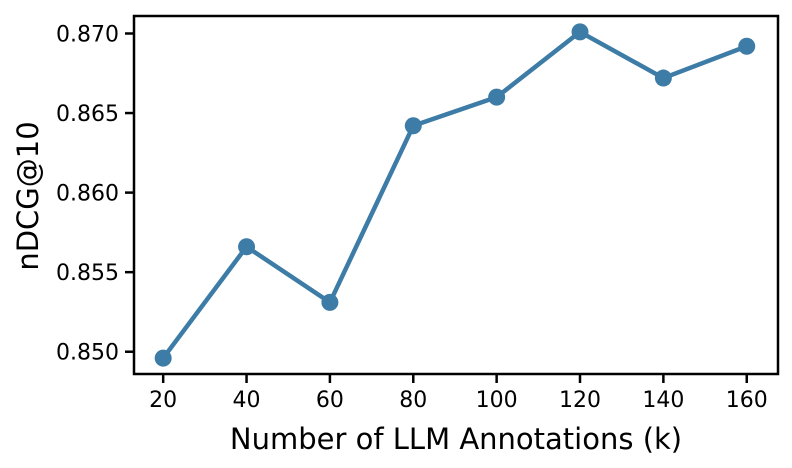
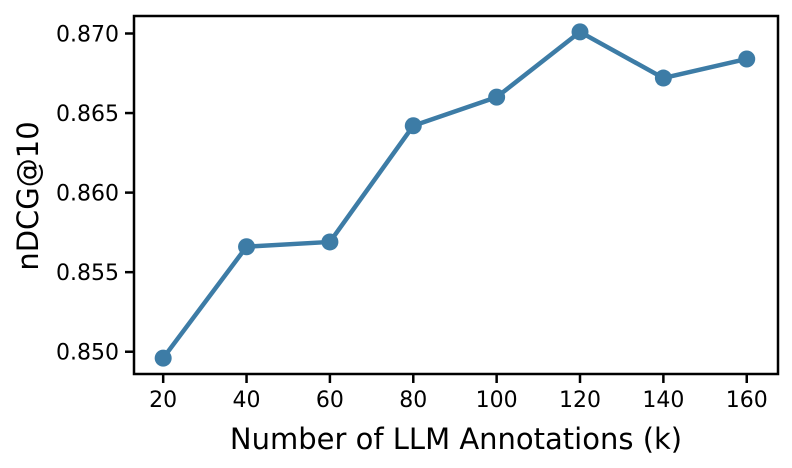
60: 0.8531 -> 0.8569
160: 0.8692 -> 0.8684
